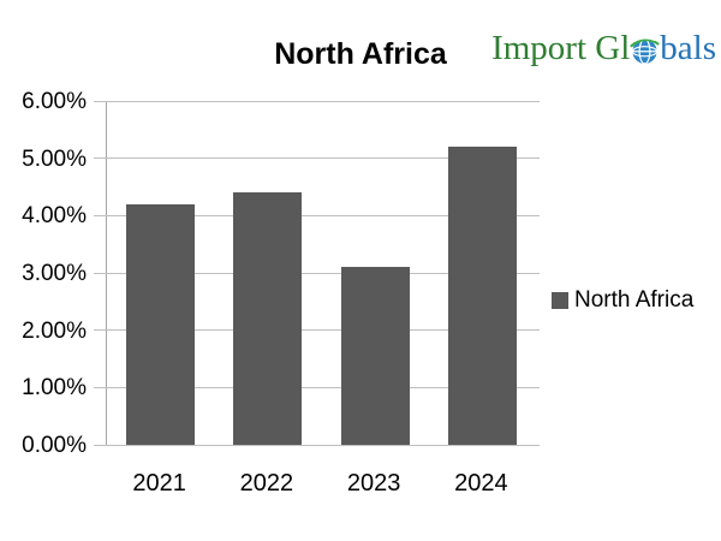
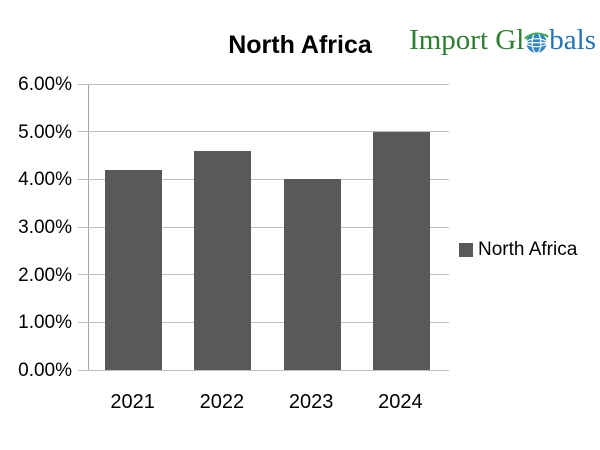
2022: 4.4% -> 4.6%
2023: 3.1% -> 4.0%
2024: 5.2% -> 5.0%
